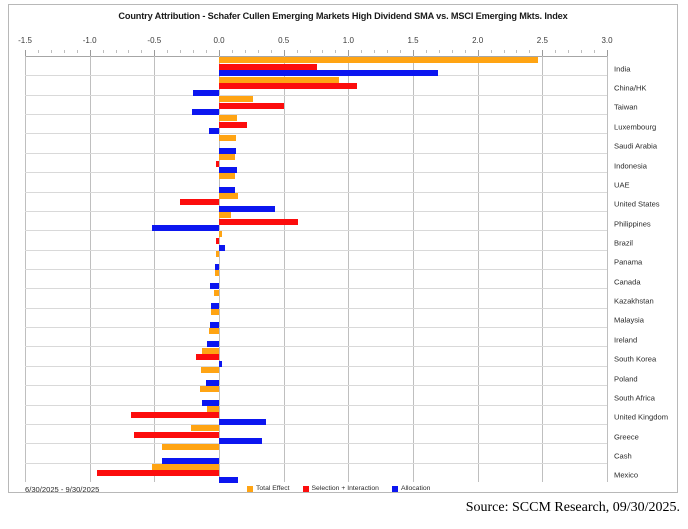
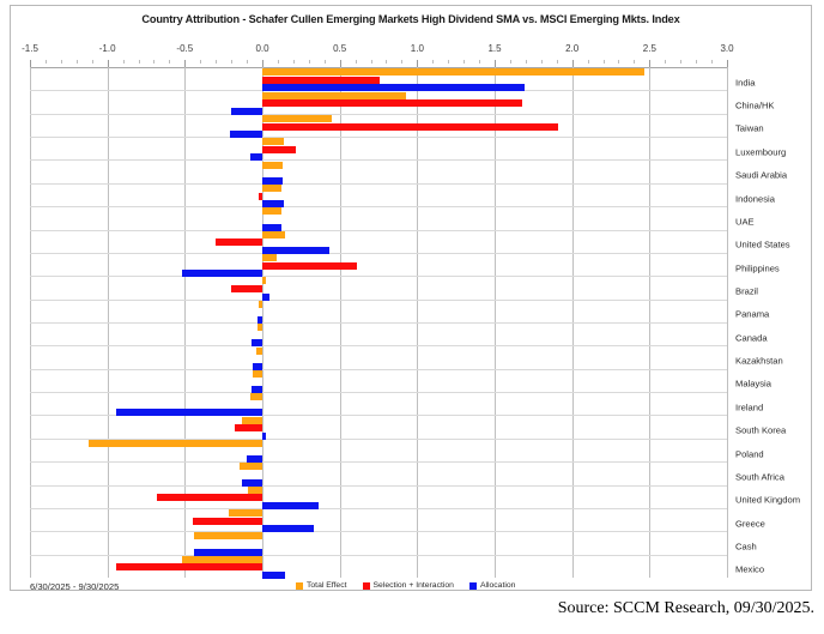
Selection + Interaction/China/HK: 1.07 -> 1.68
Total Effect/Taiwan: 0.26 -> 0.45
Selection + Interaction/Taiwan: 0.50 -> 1.91
Selection + Interaction/Brazil: -0.02 -> -0.20
Allocation/Ireland: -0.09 -> -0.94
Total Effect/Poland: -0.14 -> -1.12
Selection + Interaction/Greece: -0.66 -> -0.45
